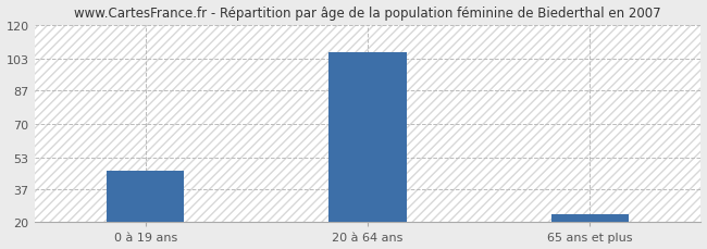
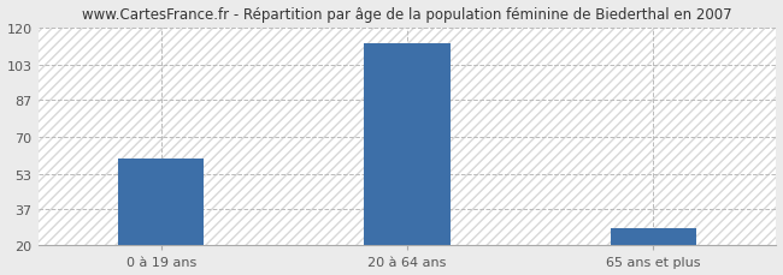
0 à 19 ans: 46 -> 60
20 à 64 ans: 106 -> 113
65 ans et plus: 24 -> 28
